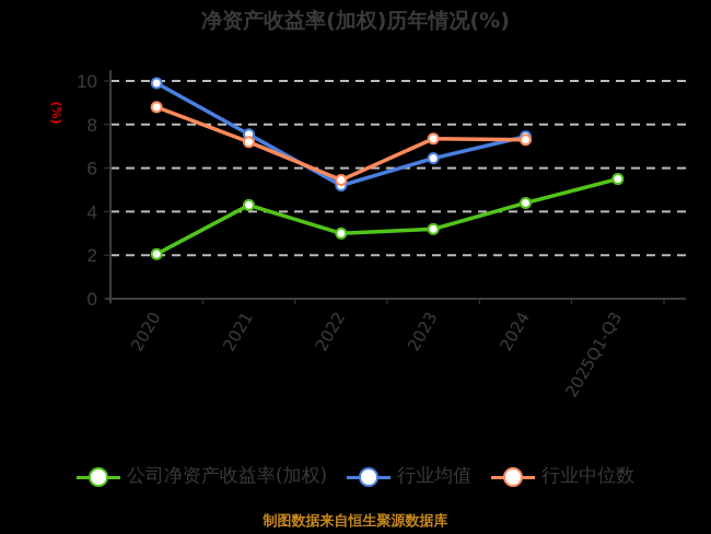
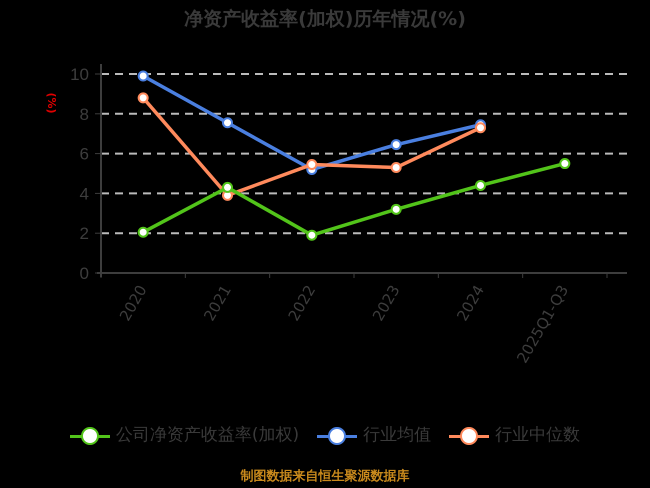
行业中位数/2021: 7.2 -> 3.9
公司净资产收益率(加权)/2022: 3.0 -> 1.9
行业中位数/2023: 7.3 -> 5.3
